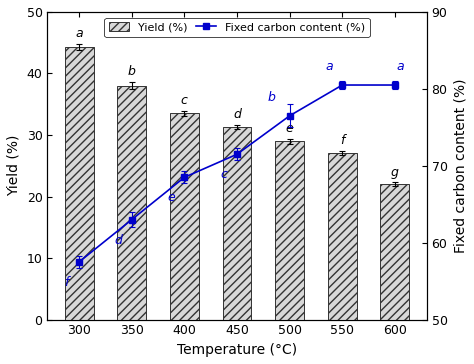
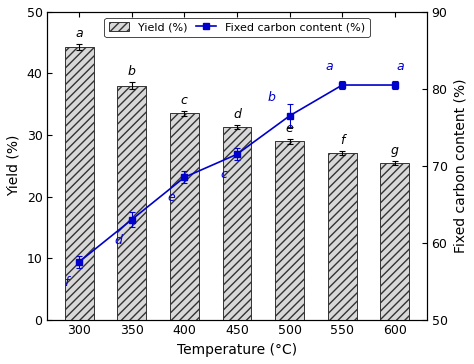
Yield (%)/600: 22.0 -> 25.5
